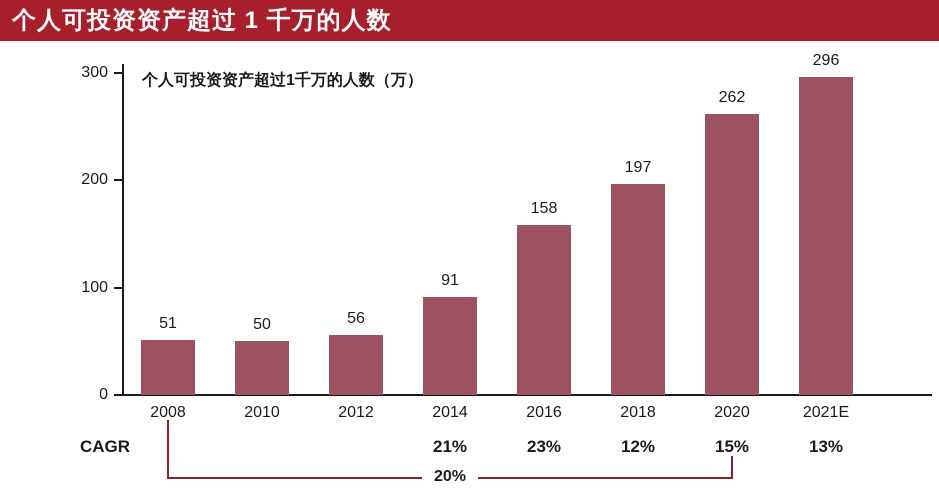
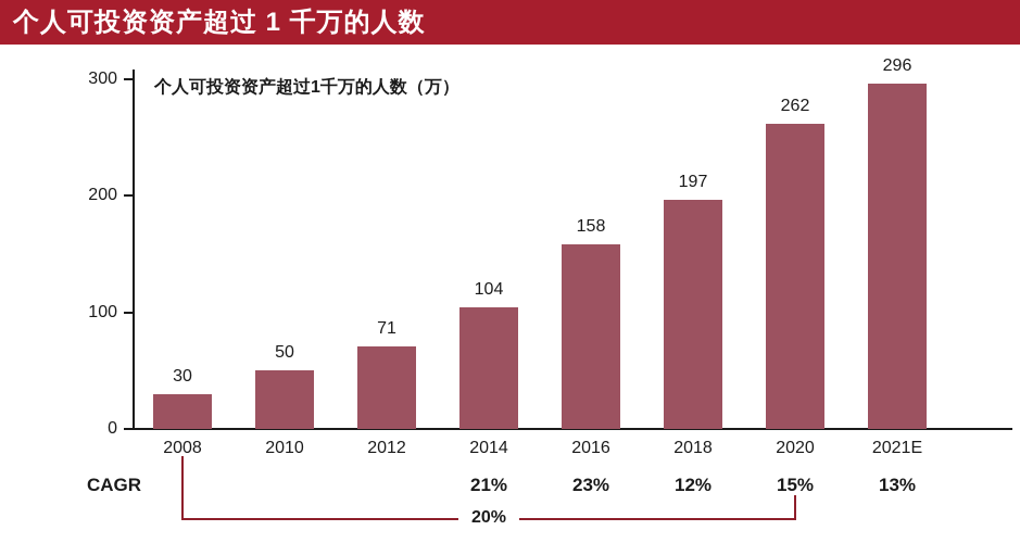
2008: 51 -> 30
2012: 56 -> 71
2014: 91 -> 104
